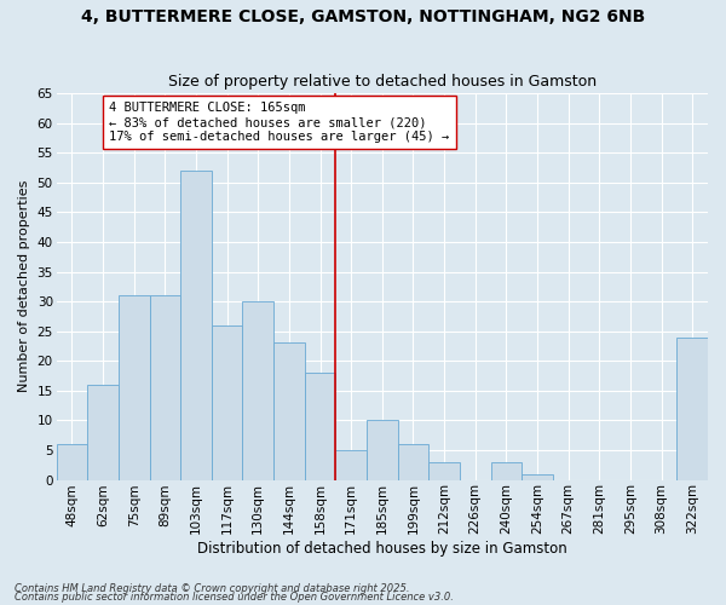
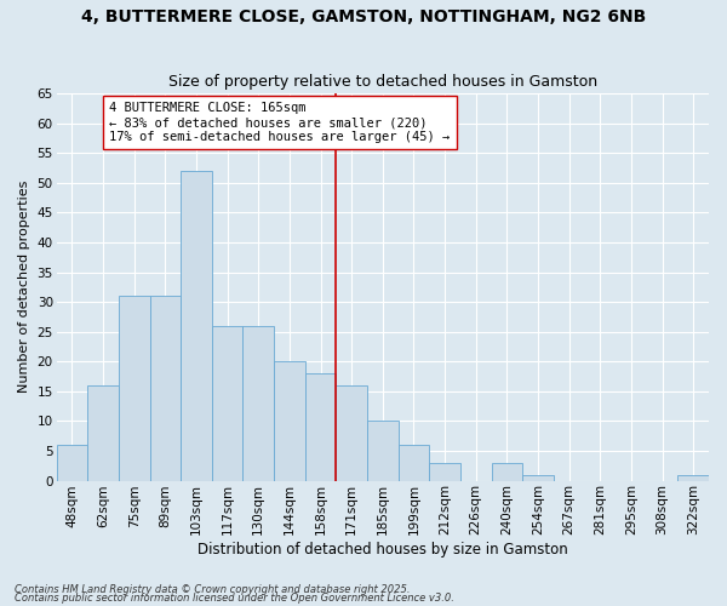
130sqm: 30 -> 26
144sqm: 23 -> 20
171sqm: 5 -> 16
322sqm: 24 -> 1
